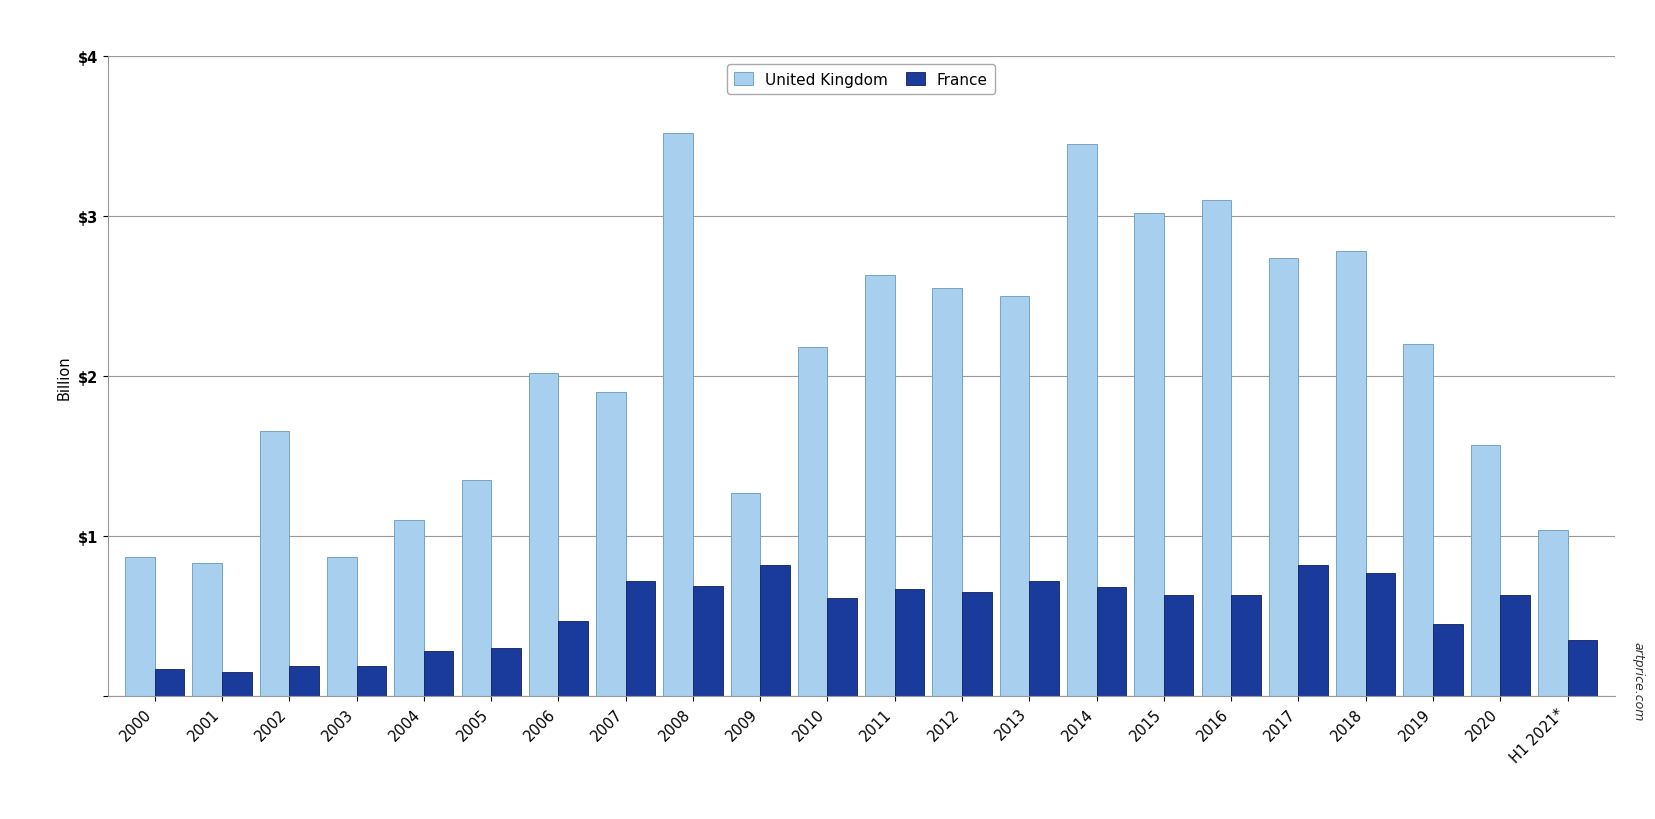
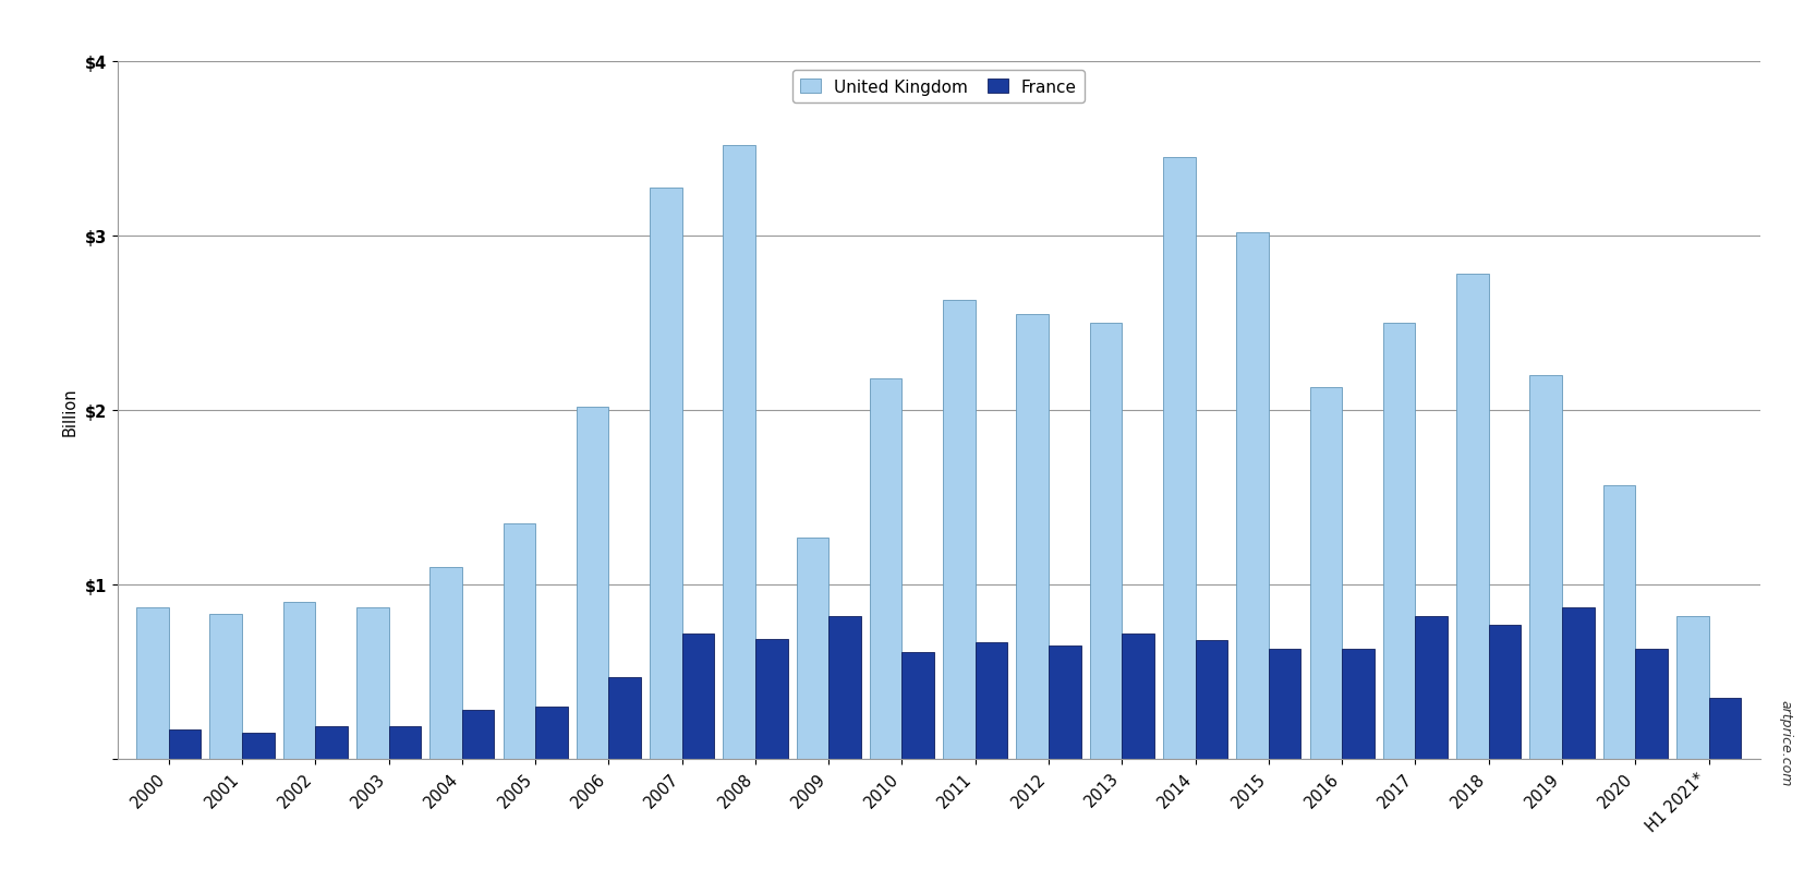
United Kingdom/2002: $1.66 -> $0.90
United Kingdom/2007: $1.90 -> $3.28
United Kingdom/2016: $3.10 -> $2.13
United Kingdom/2017: $2.74 -> $2.50
France/2019: $0.45 -> $0.87
United Kingdom/H1 2021*: $1.04 -> $0.82
